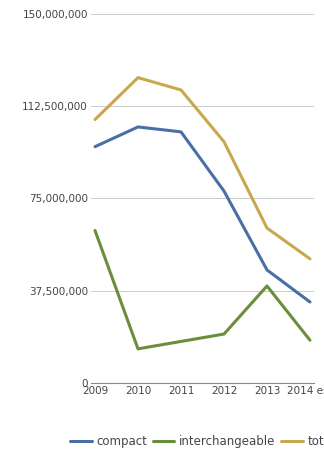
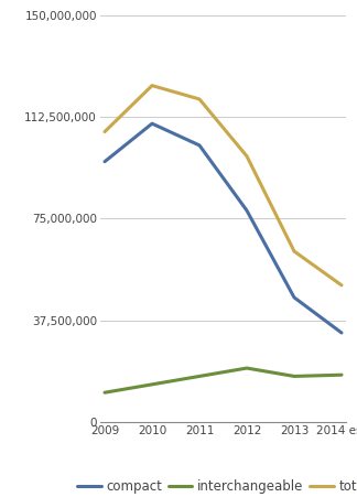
interchangeable/2009: 62,000,000 -> 11,000,000
compact/2010: 104,000,000 -> 110,000,000
interchangeable/2013: 39,500,000 -> 17,000,000
